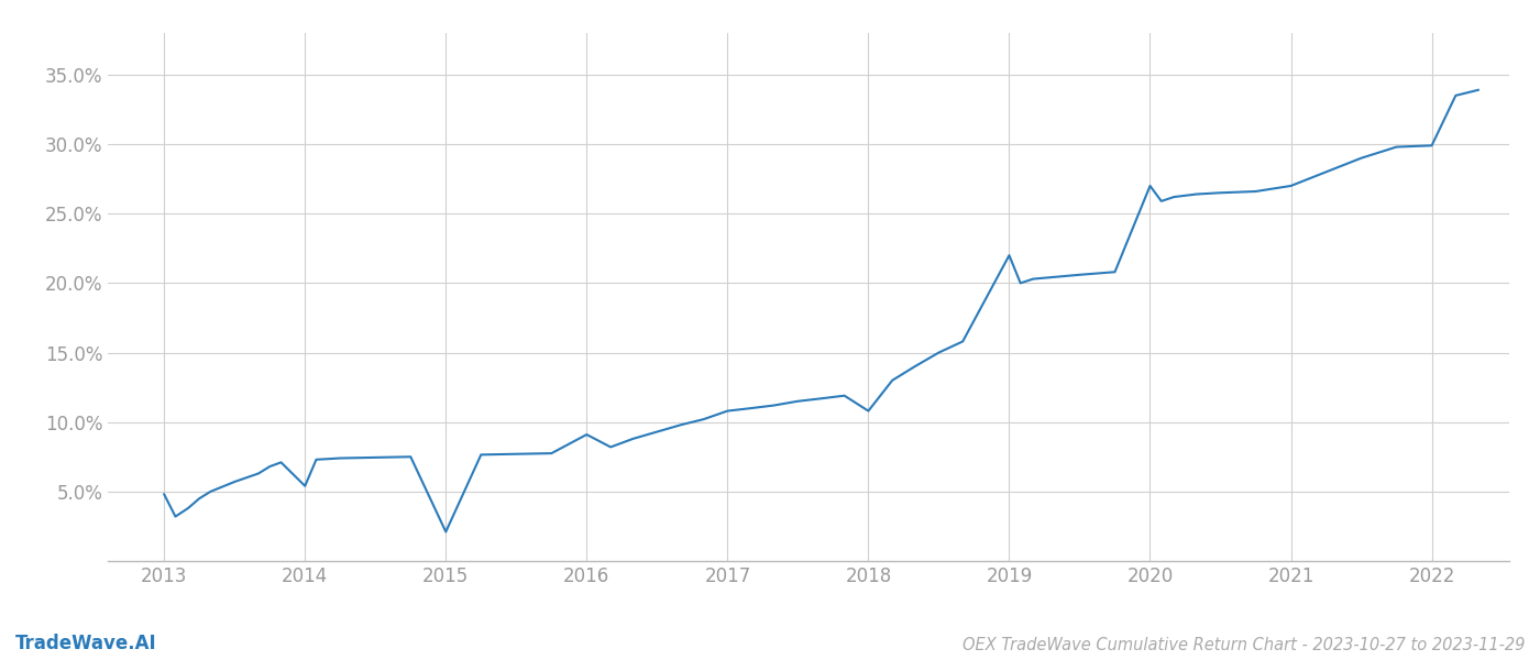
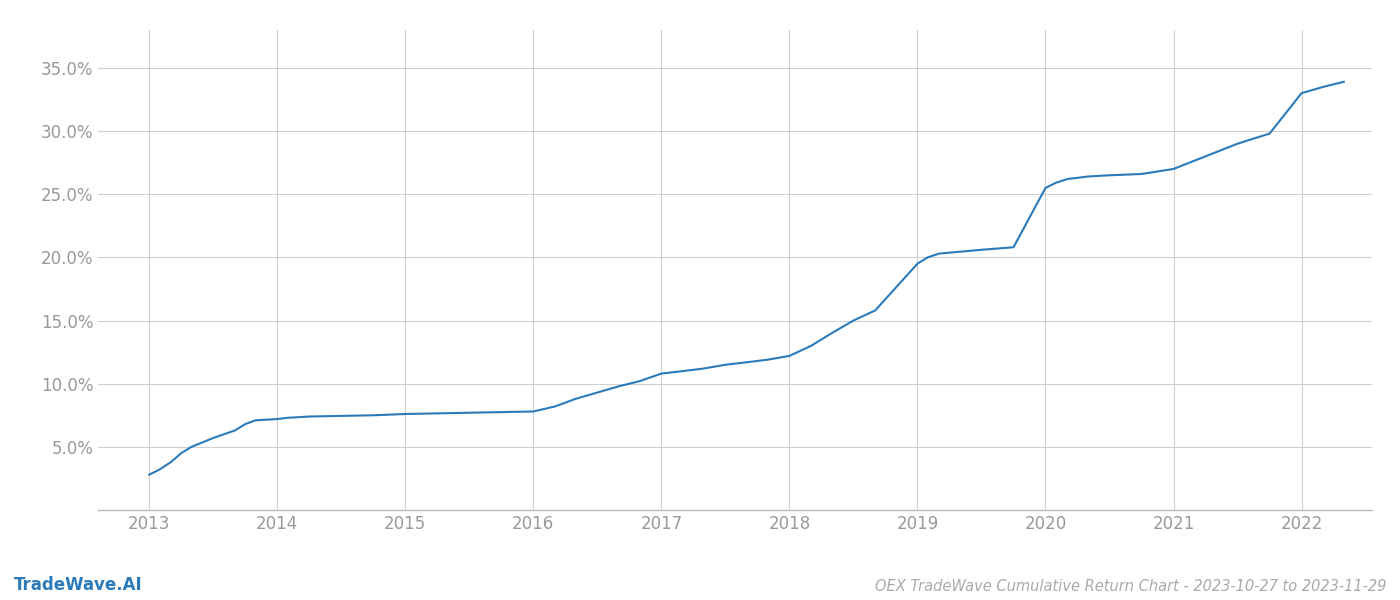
2013: 4.8% -> 2.8%
2014: 5.4% -> 7.2%
2015: 2.1% -> 7.6%
2016: 9.1% -> 7.8%
2018: 10.8% -> 12.2%
2019: 22.0% -> 19.5%
2020: 27.0% -> 25.5%
2022: 29.9% -> 33.0%
